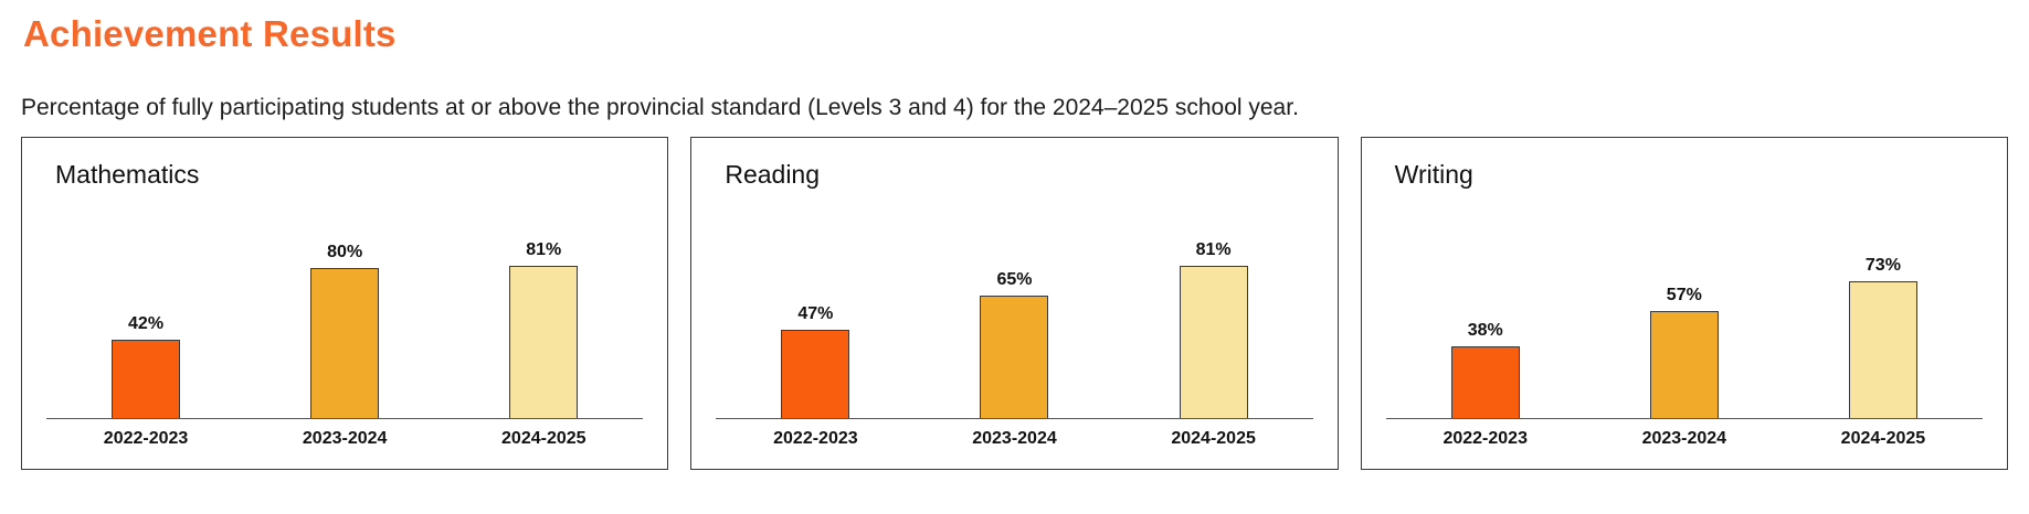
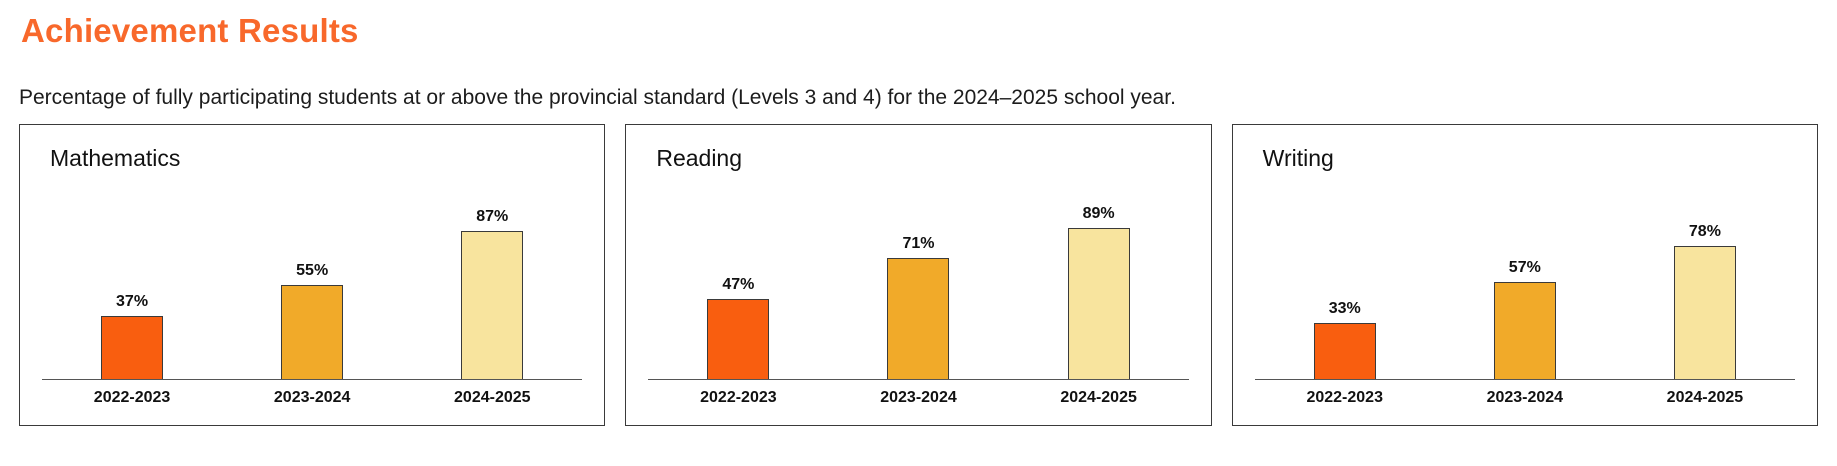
Mathematics/2022-2023: 42% -> 37%
Mathematics/2023-2024: 80% -> 55%
Mathematics/2024-2025: 81% -> 87%
Reading/2023-2024: 65% -> 71%
Reading/2024-2025: 81% -> 89%
Writing/2022-2023: 38% -> 33%
Writing/2024-2025: 73% -> 78%
